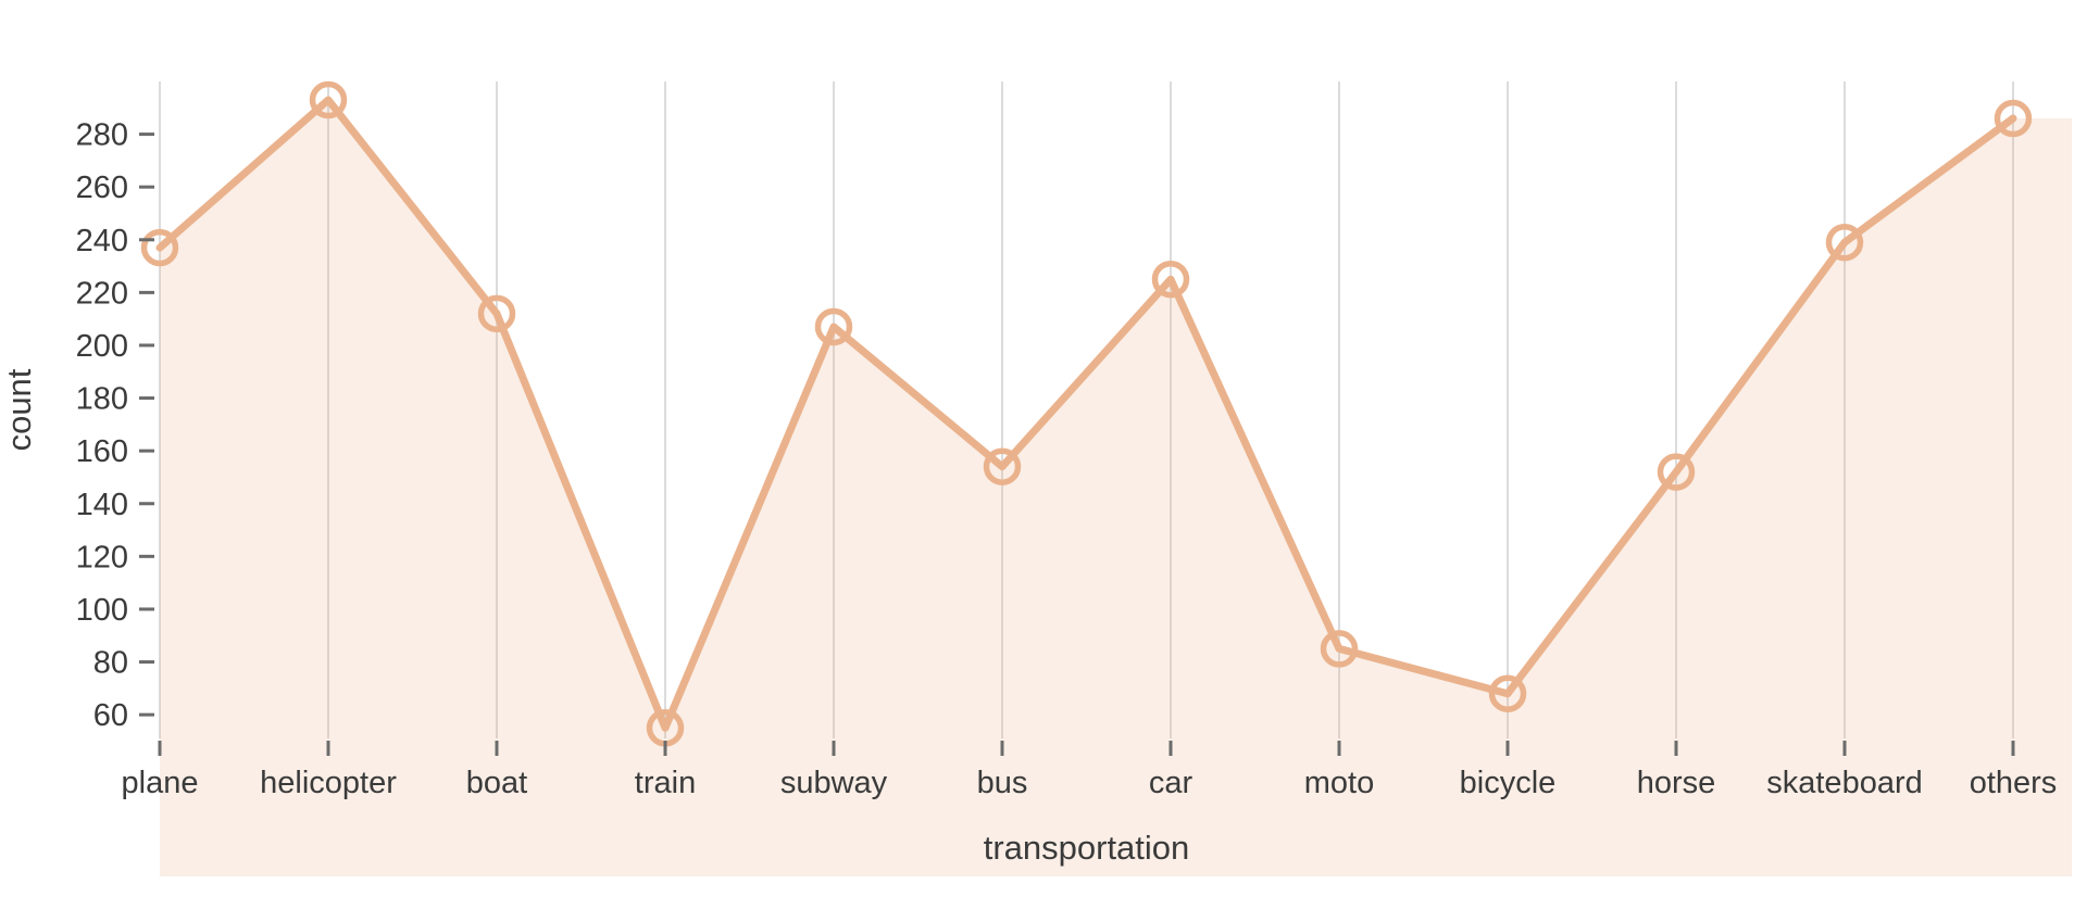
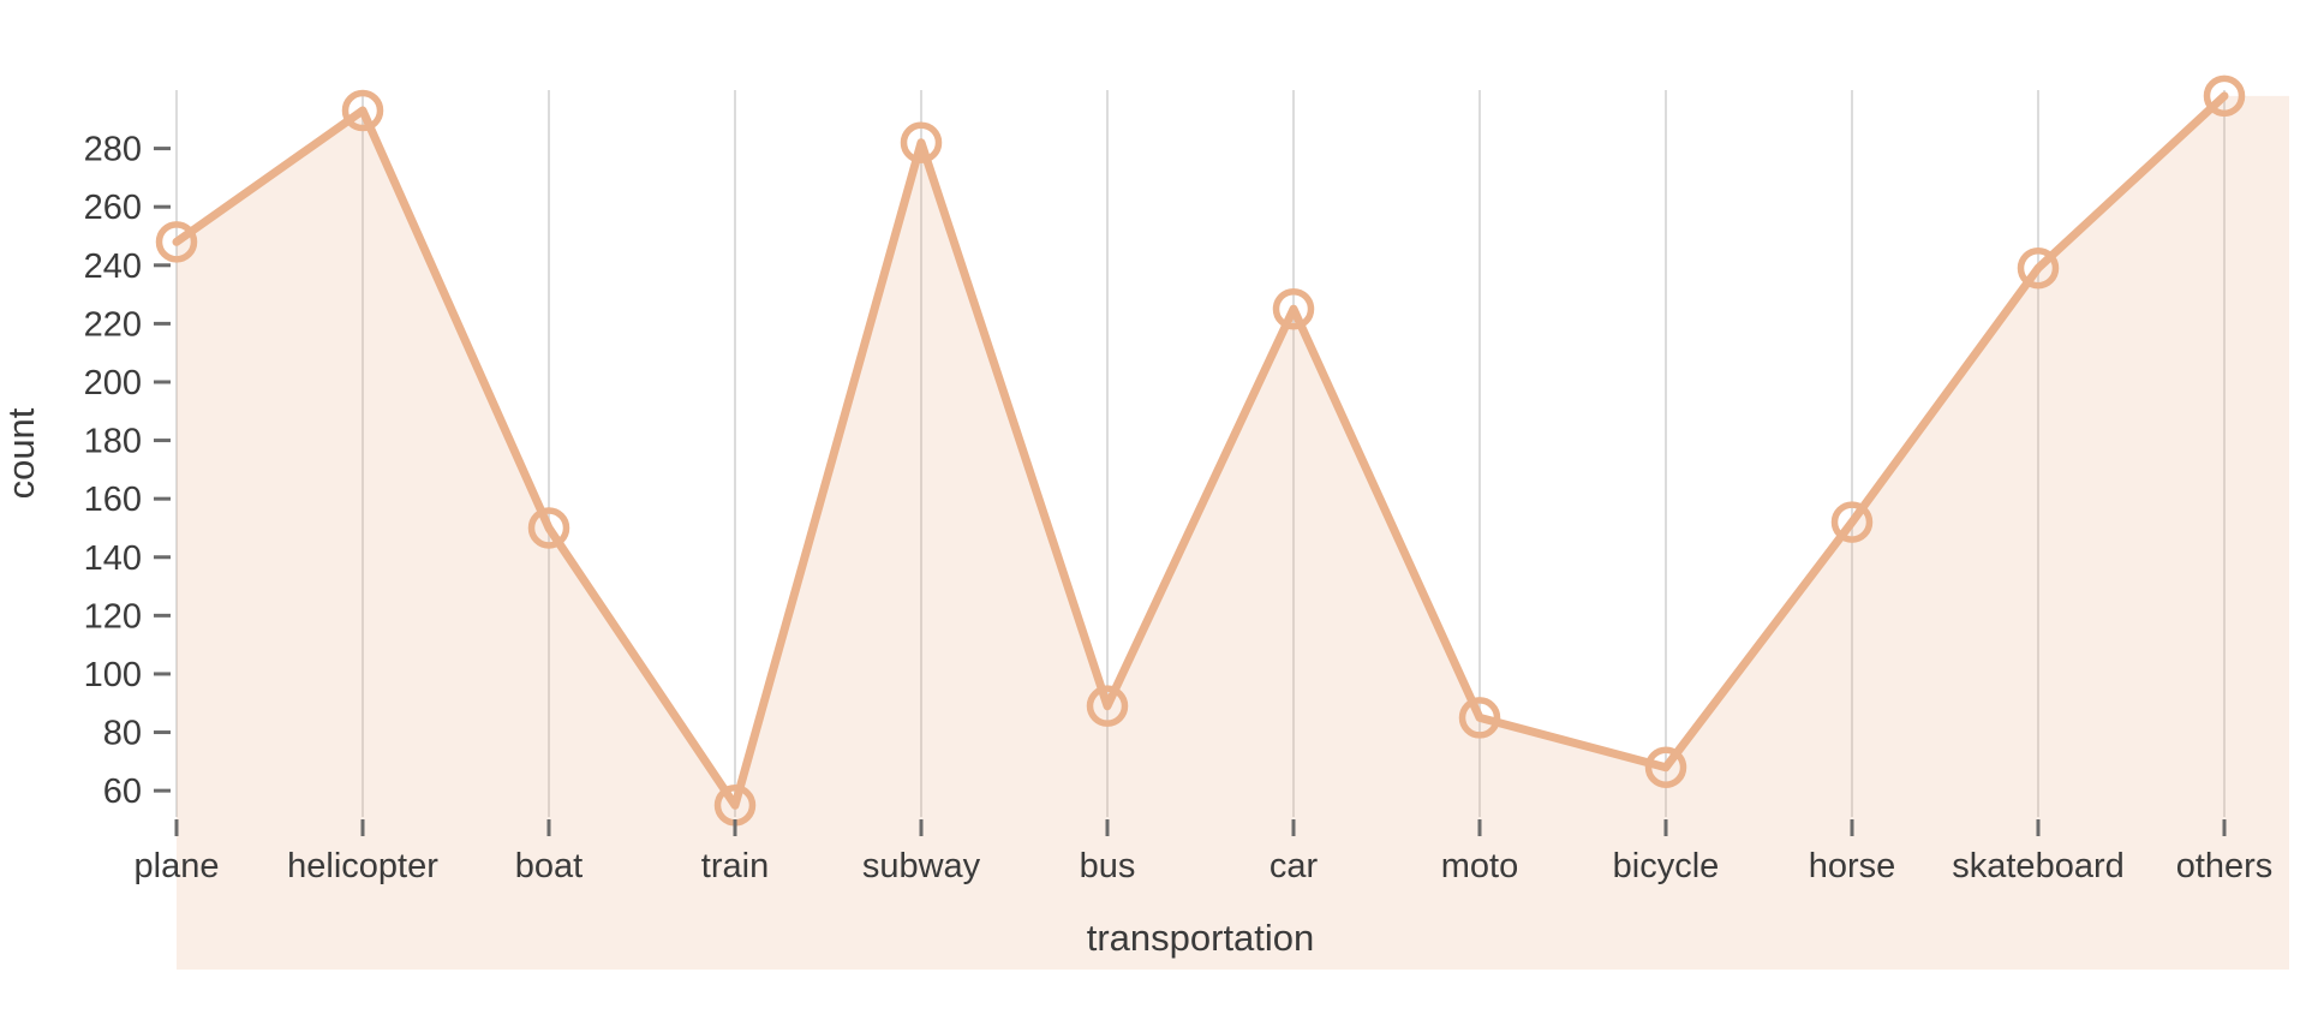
plane: 237 -> 248
boat: 212 -> 150
subway: 207 -> 282
bus: 154 -> 89
others: 286 -> 298
